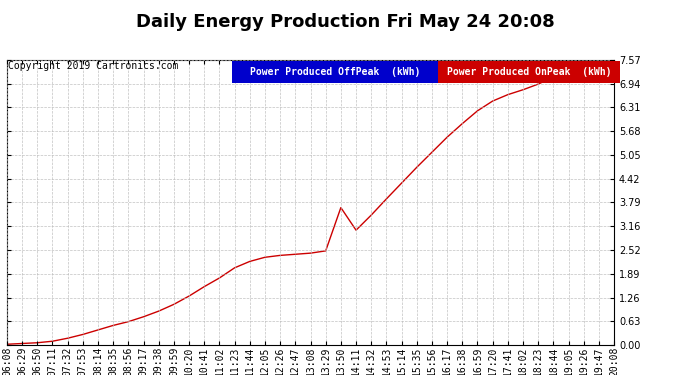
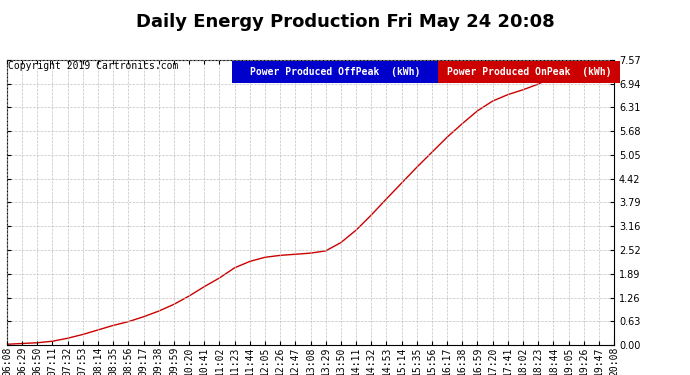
13:50: 3.65 -> 2.72
